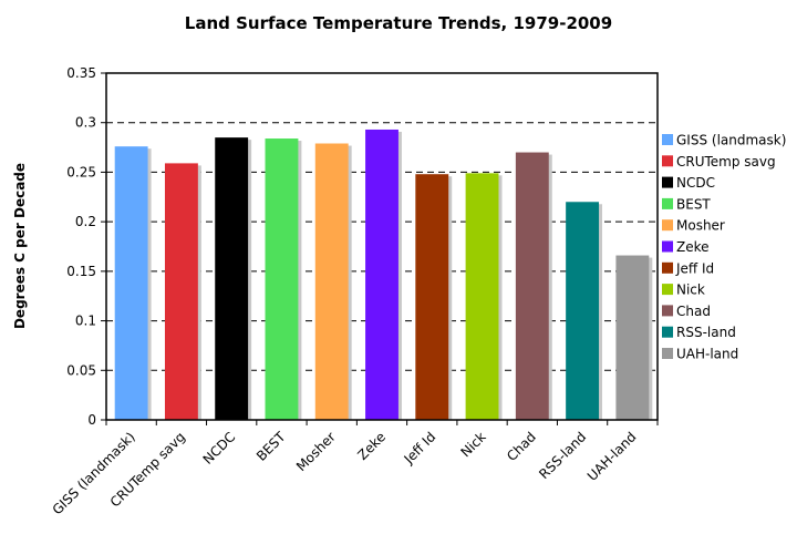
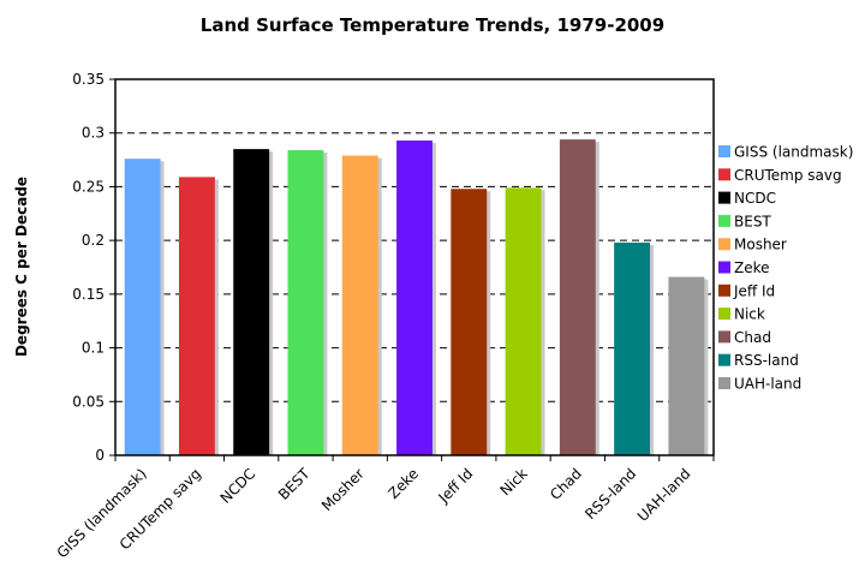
Chad: 0.27 -> 0.29
RSS-land: 0.22 -> 0.20
